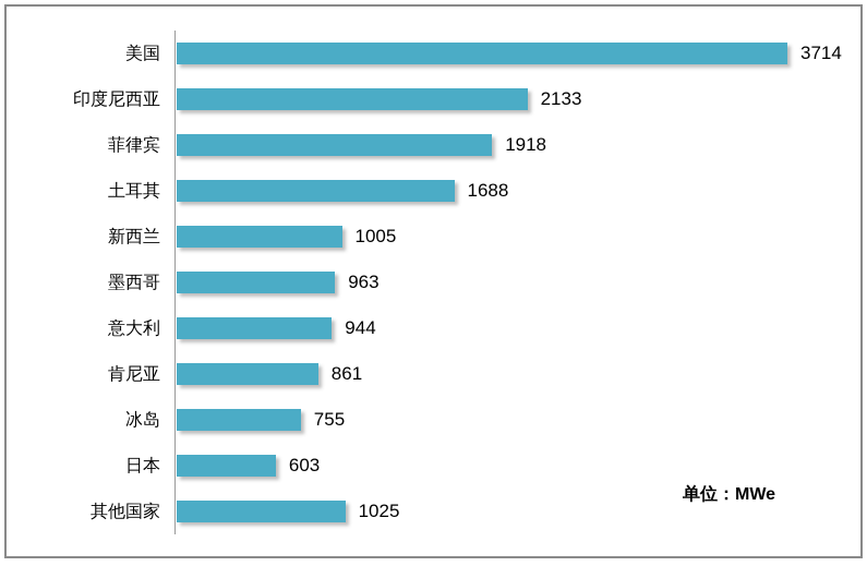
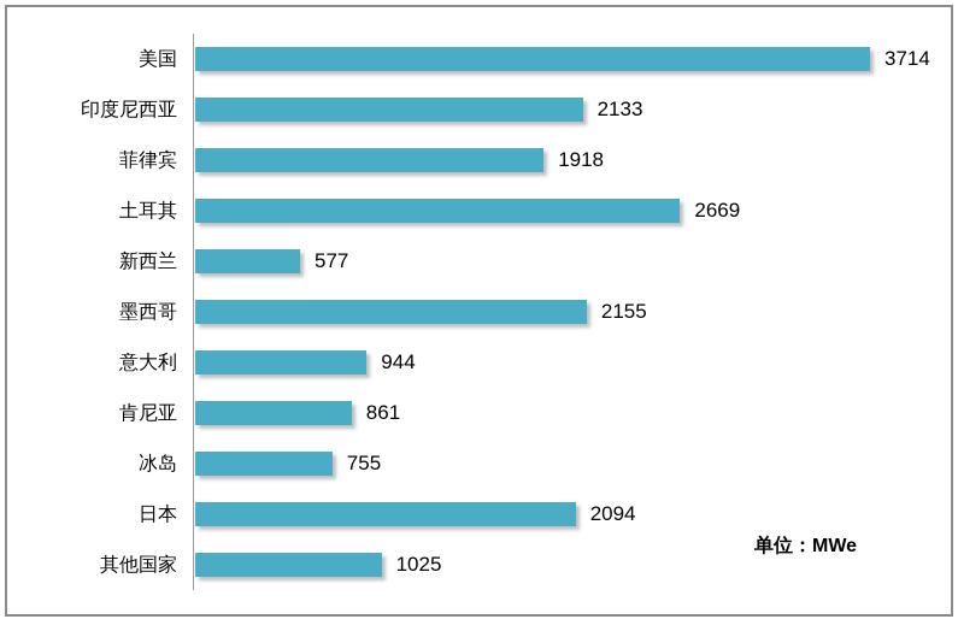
土耳其: 1688 -> 2669
新西兰: 1005 -> 577
墨西哥: 963 -> 2155
日本: 603 -> 2094
